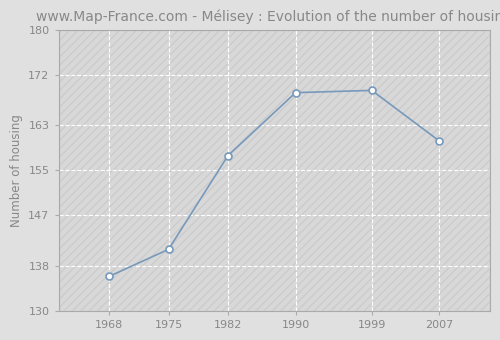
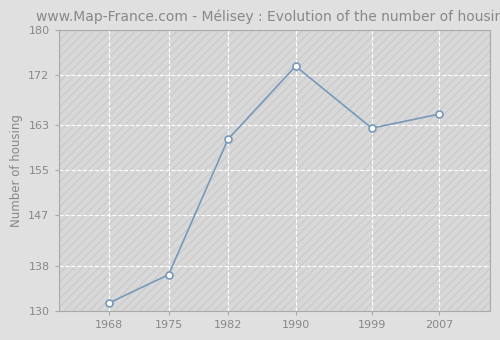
1968: 136.2 -> 131.5
1975: 141.0 -> 136.5
1982: 157.6 -> 160.5
1990: 168.8 -> 173.5
1999: 169.2 -> 162.5
2007: 160.2 -> 165.0
